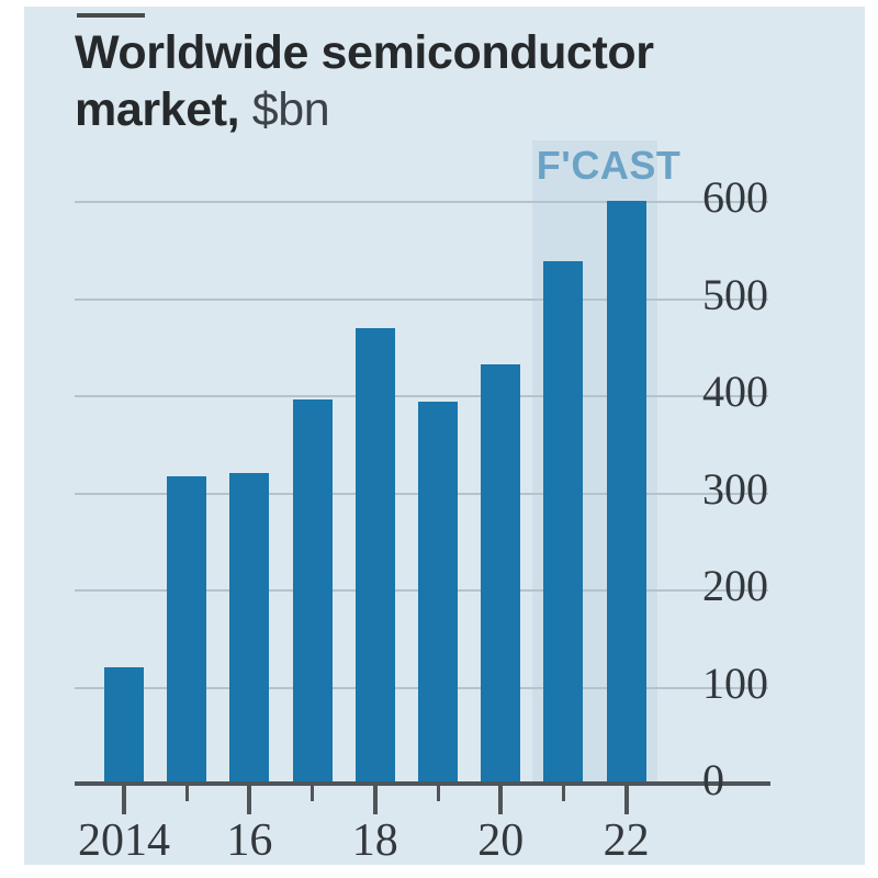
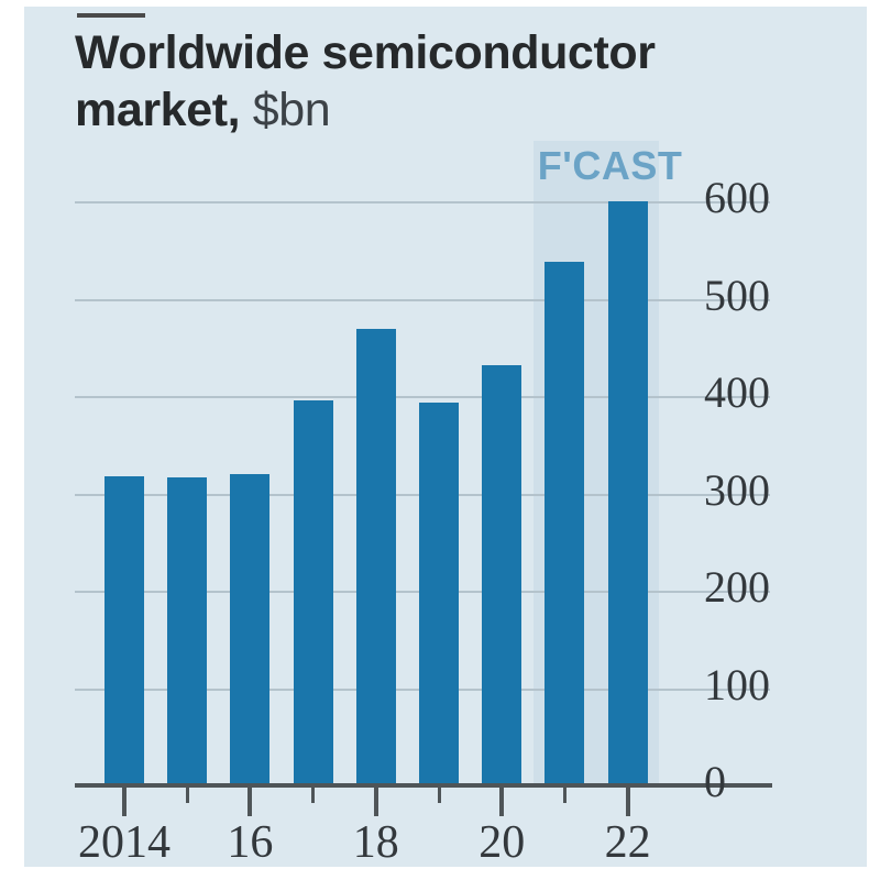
2014: 120 -> 320
